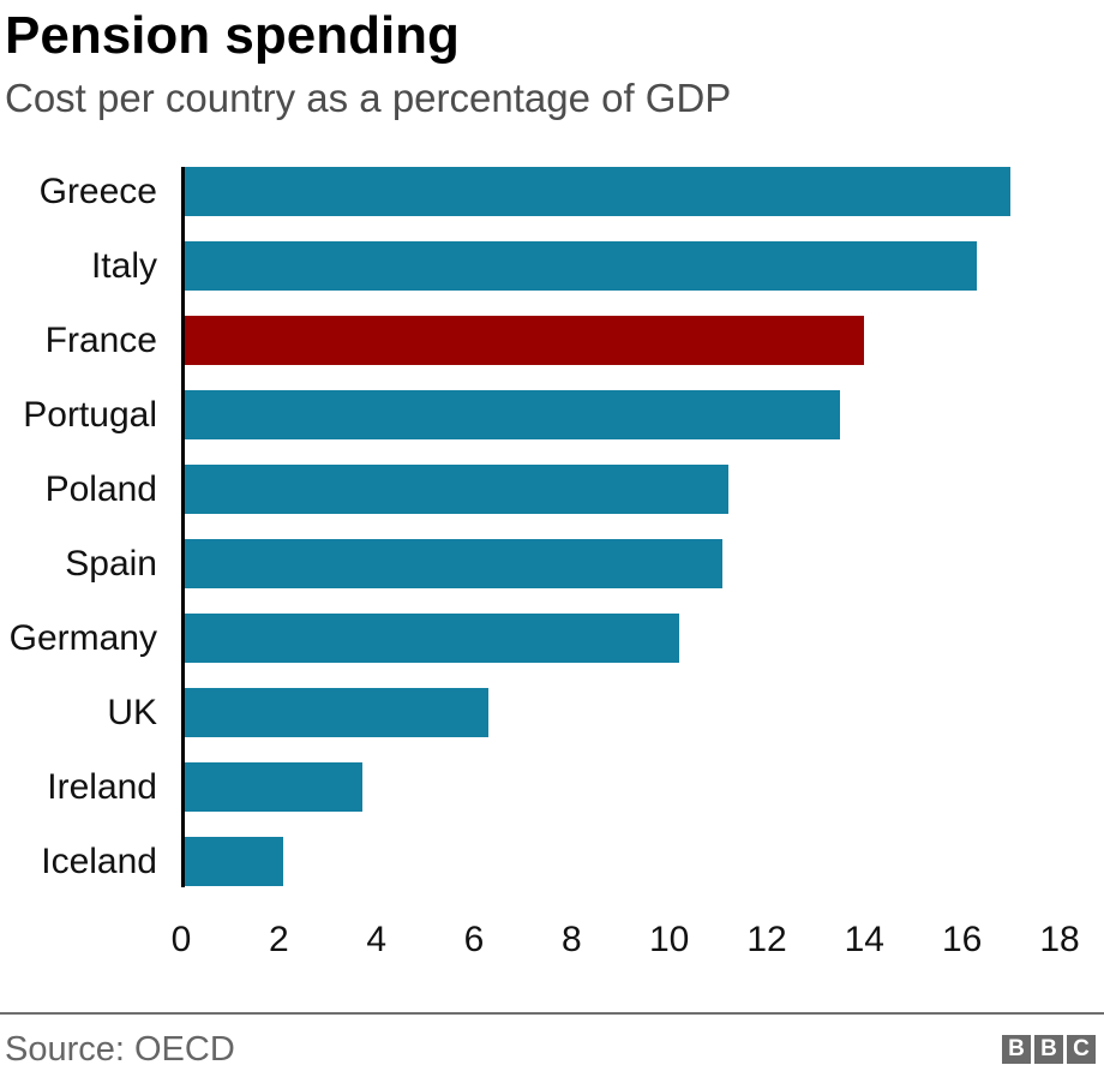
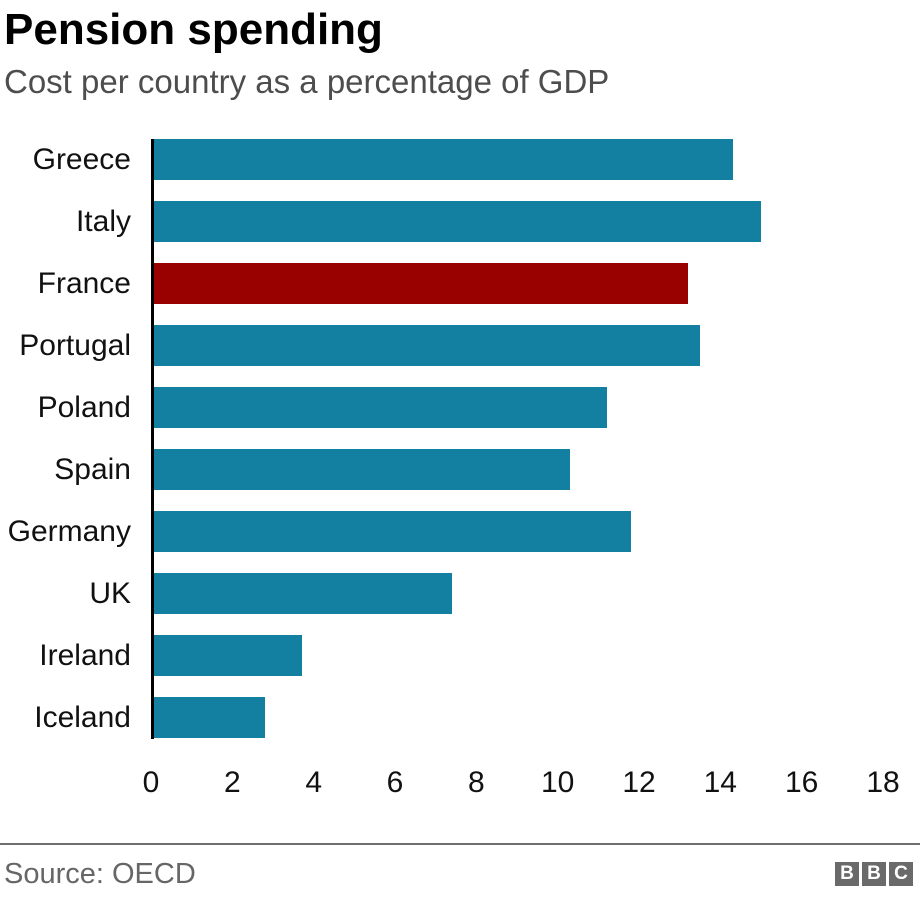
Greece: 17.0 -> 14.3
Italy: 16.3 -> 15.0
France: 14.0 -> 13.2
Spain: 11.1 -> 10.3
Germany: 10.2 -> 11.8
UK: 6.3 -> 7.4
Iceland: 2.1 -> 2.8
